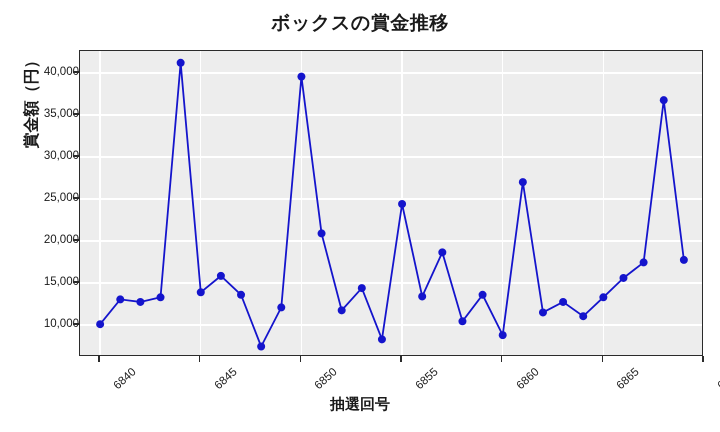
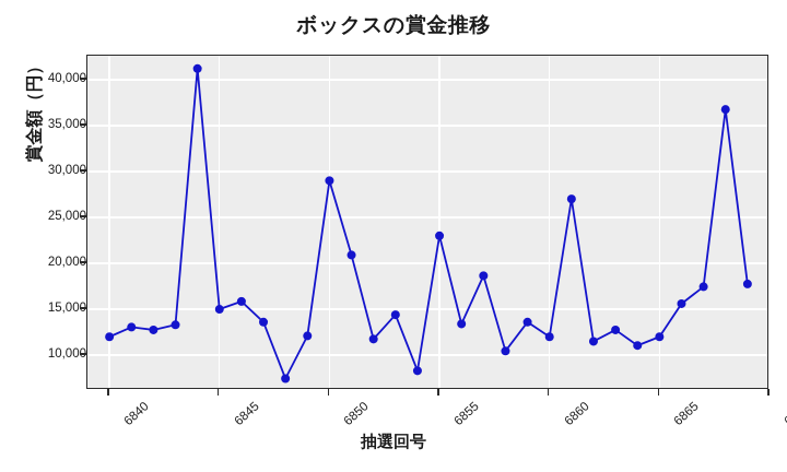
6840: 10000 -> 12000
6845: 14000 -> 15000
6850: 40000 -> 29000
6855: 24000 -> 23000
6860: 9000 -> 12000
6865: 13000 -> 12000
